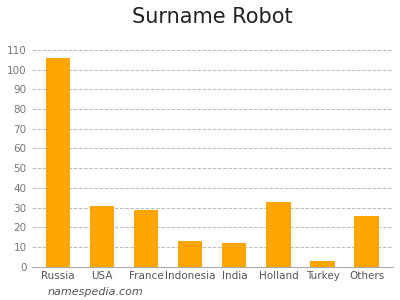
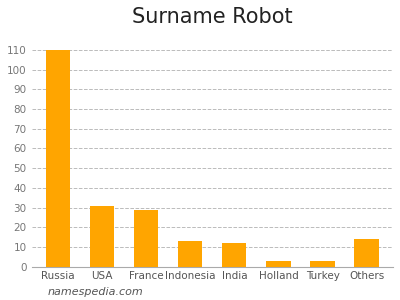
Russia: 106 -> 110
Holland: 33 -> 3
Others: 26 -> 14
